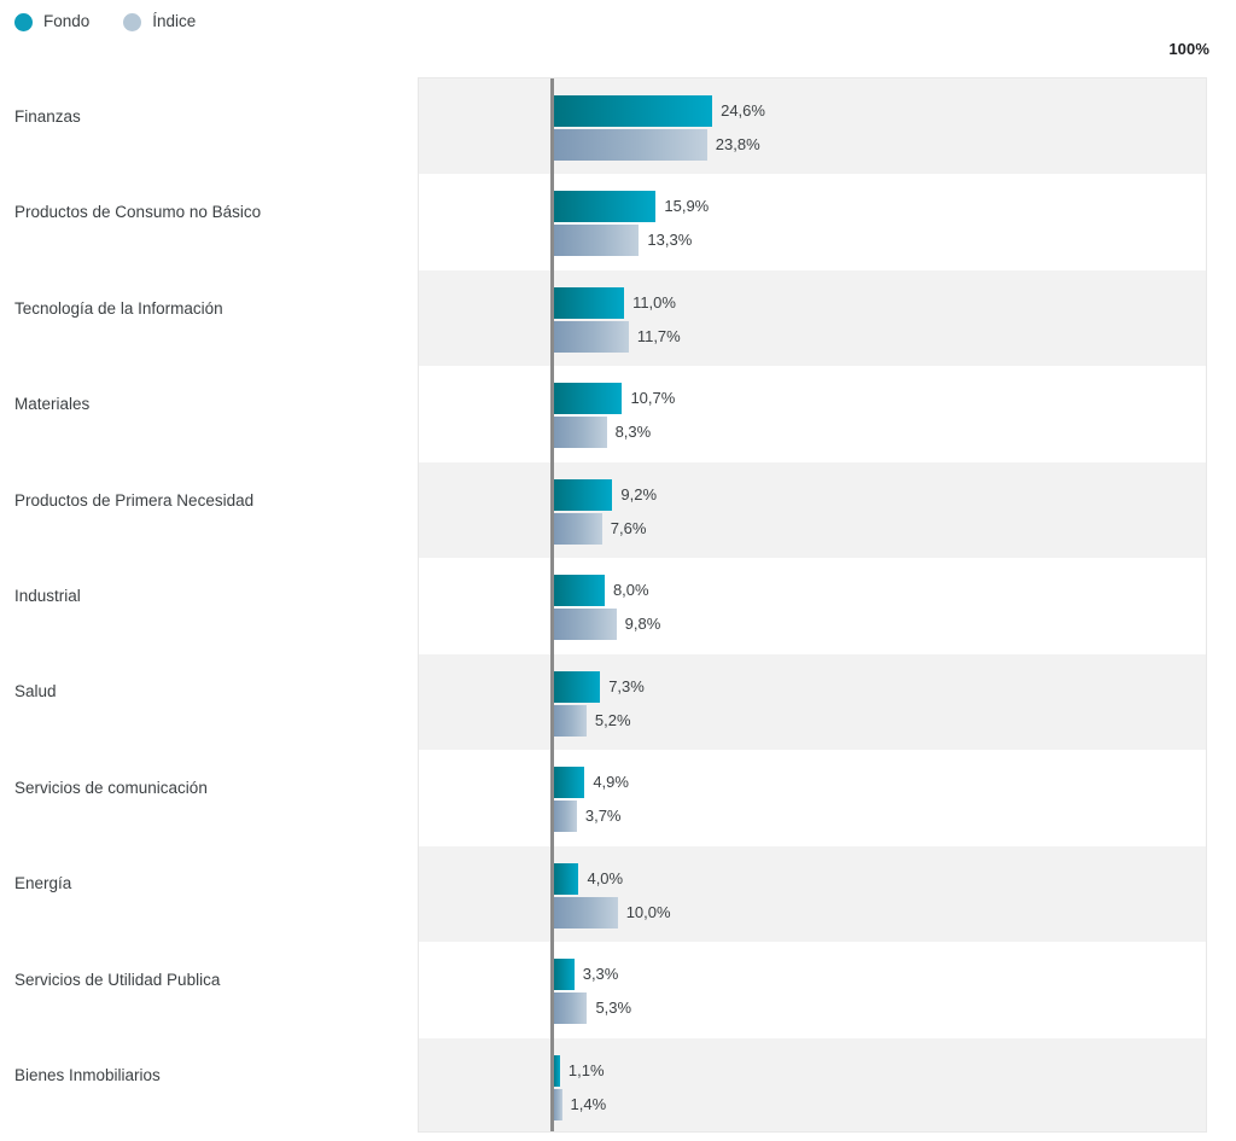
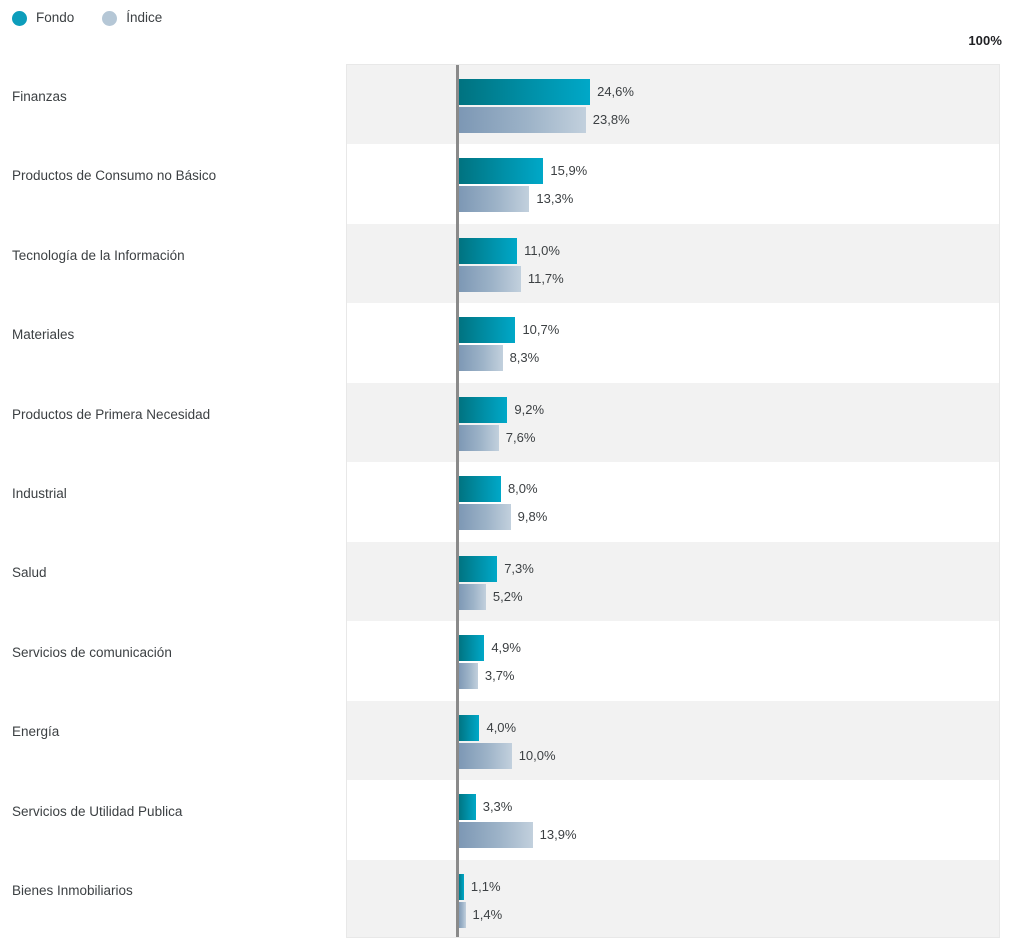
Índice/Servicios de Utilidad Publica: 5,3% -> 13,9%
